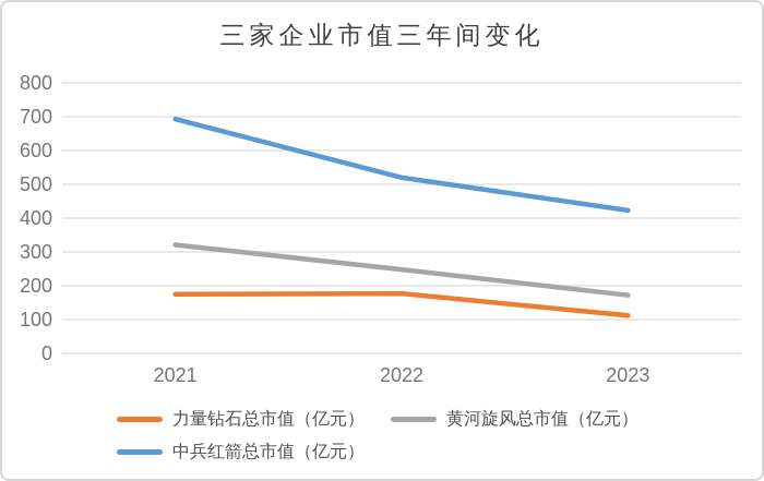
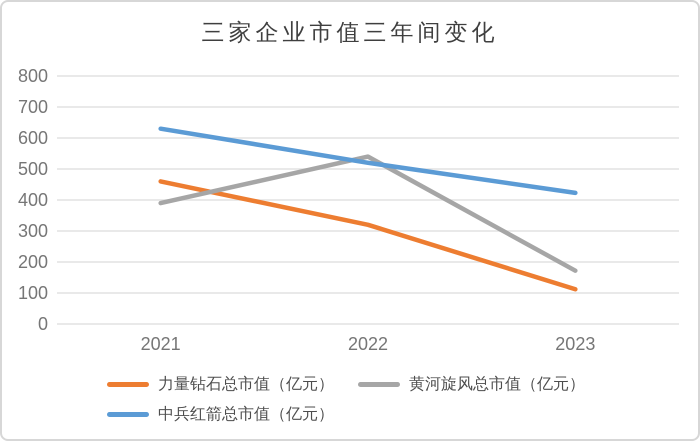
力量钻石总市值（亿元）/2021: 180 -> 460
黄河旋风总市值（亿元）/2021: 320 -> 390
中兵红箭总市值（亿元）/2021: 690 -> 630
力量钻石总市值（亿元）/2022: 180 -> 320
黄河旋风总市值（亿元）/2022: 250 -> 540
